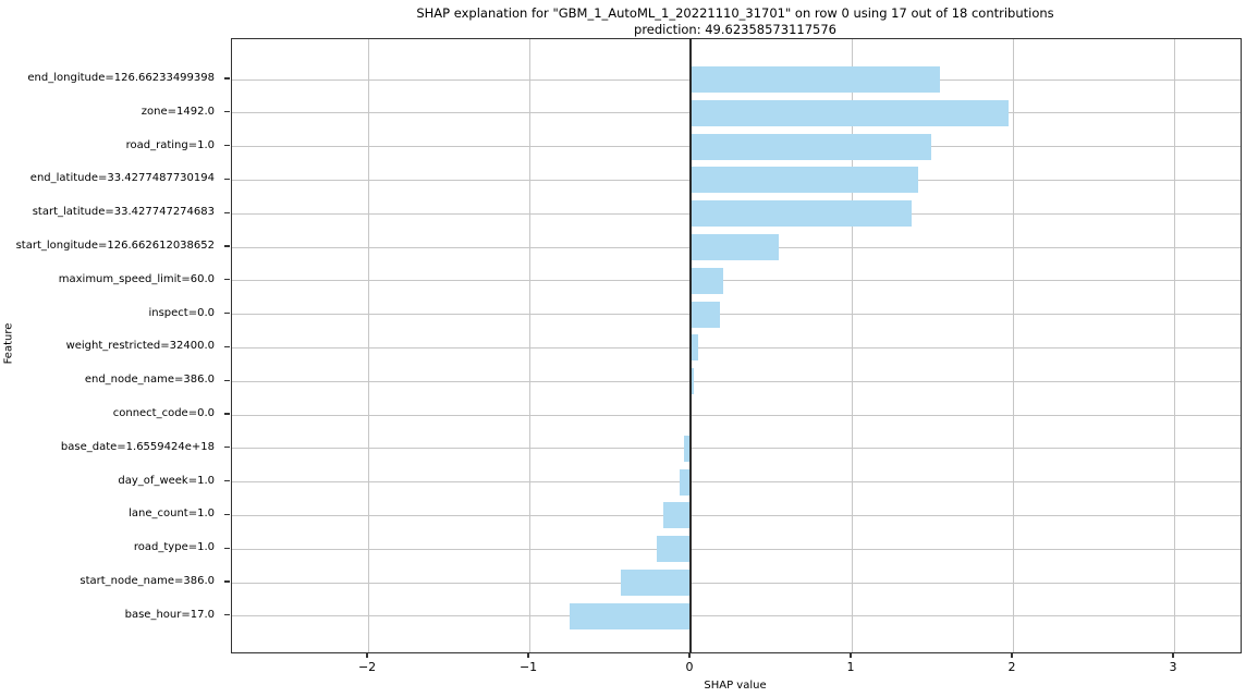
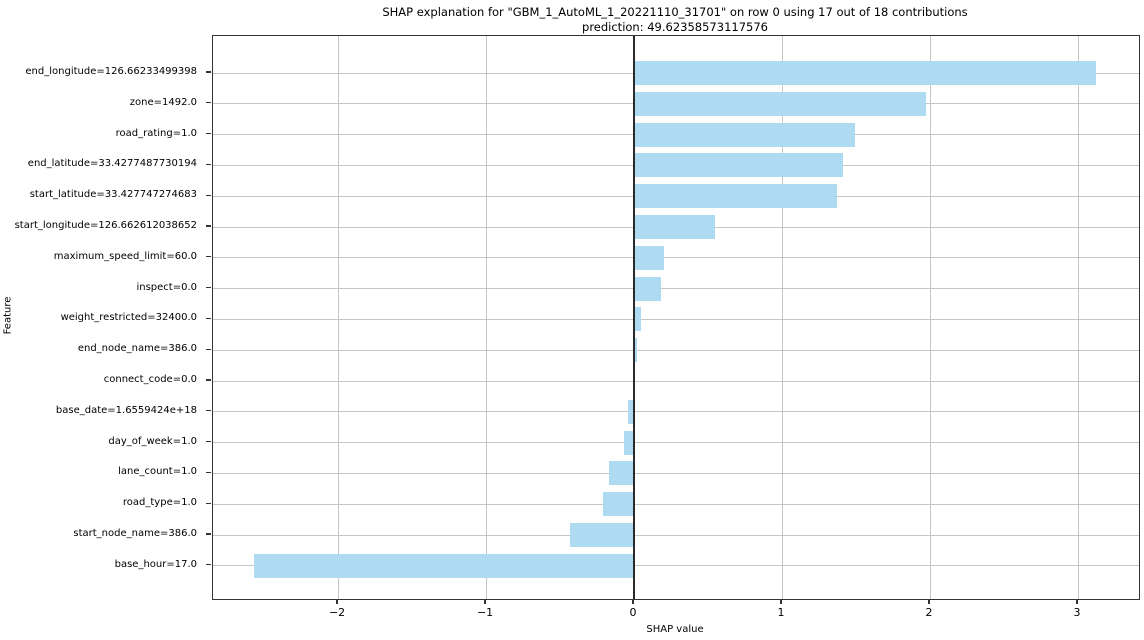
end_longitude=126.66233499398: 1.55 -> 3.12
base_hour=17.0: -0.75 -> -2.57
